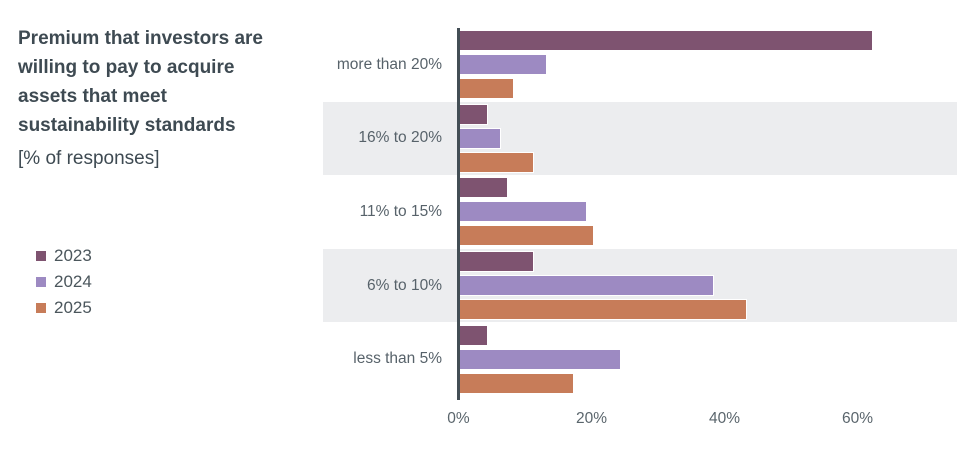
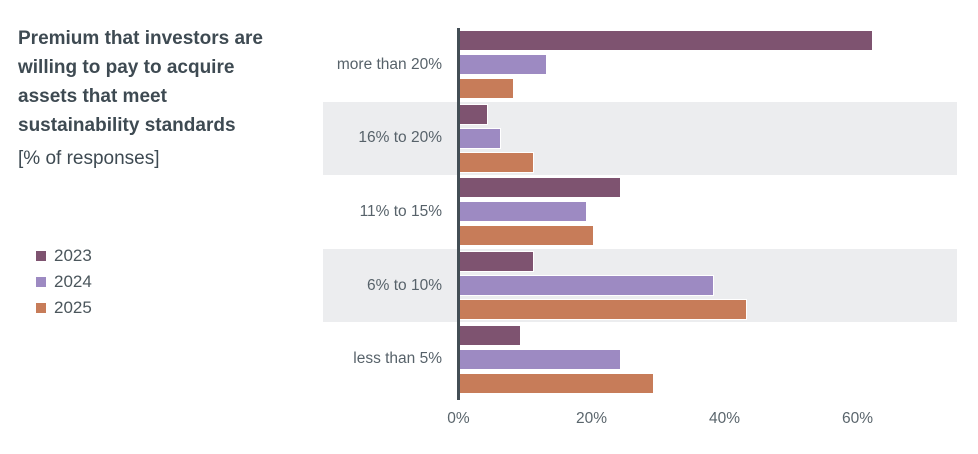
2023/11% to 15%: 7% -> 24%
2023/less than 5%: 4% -> 9%
2025/less than 5%: 17% -> 29%
